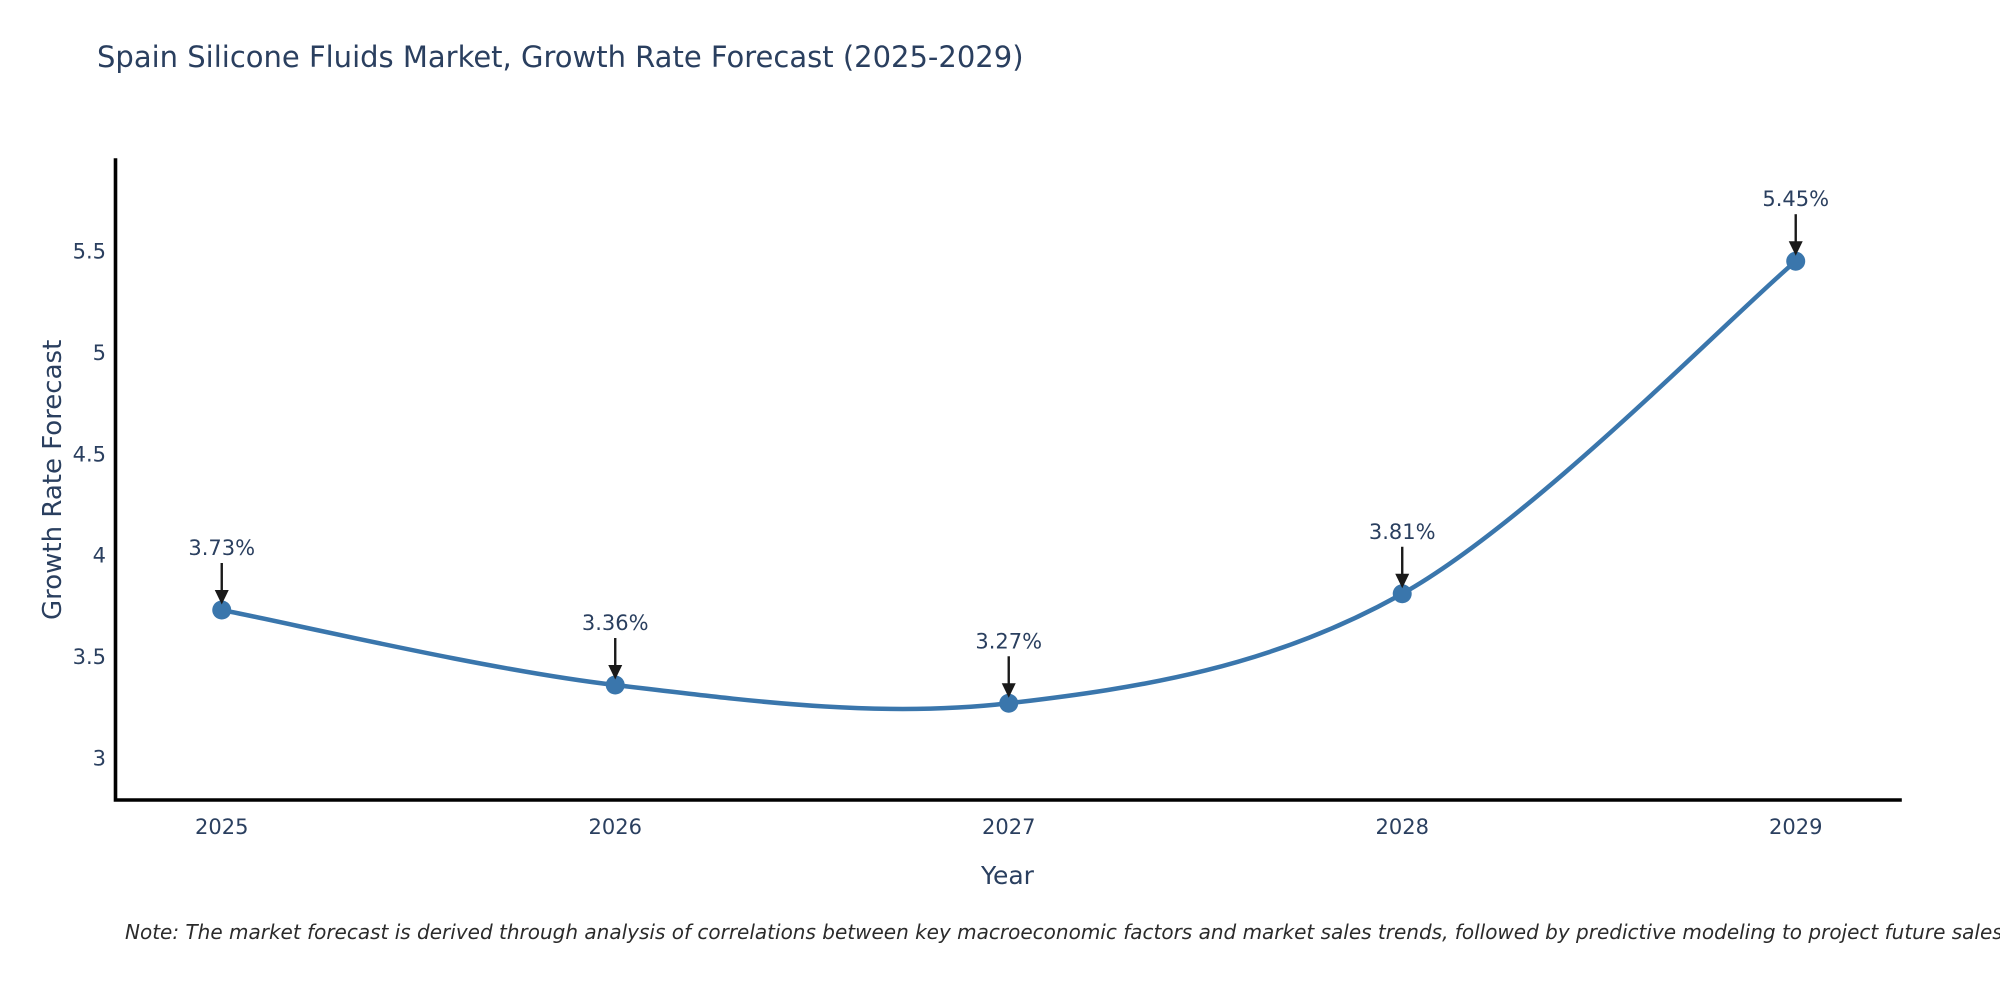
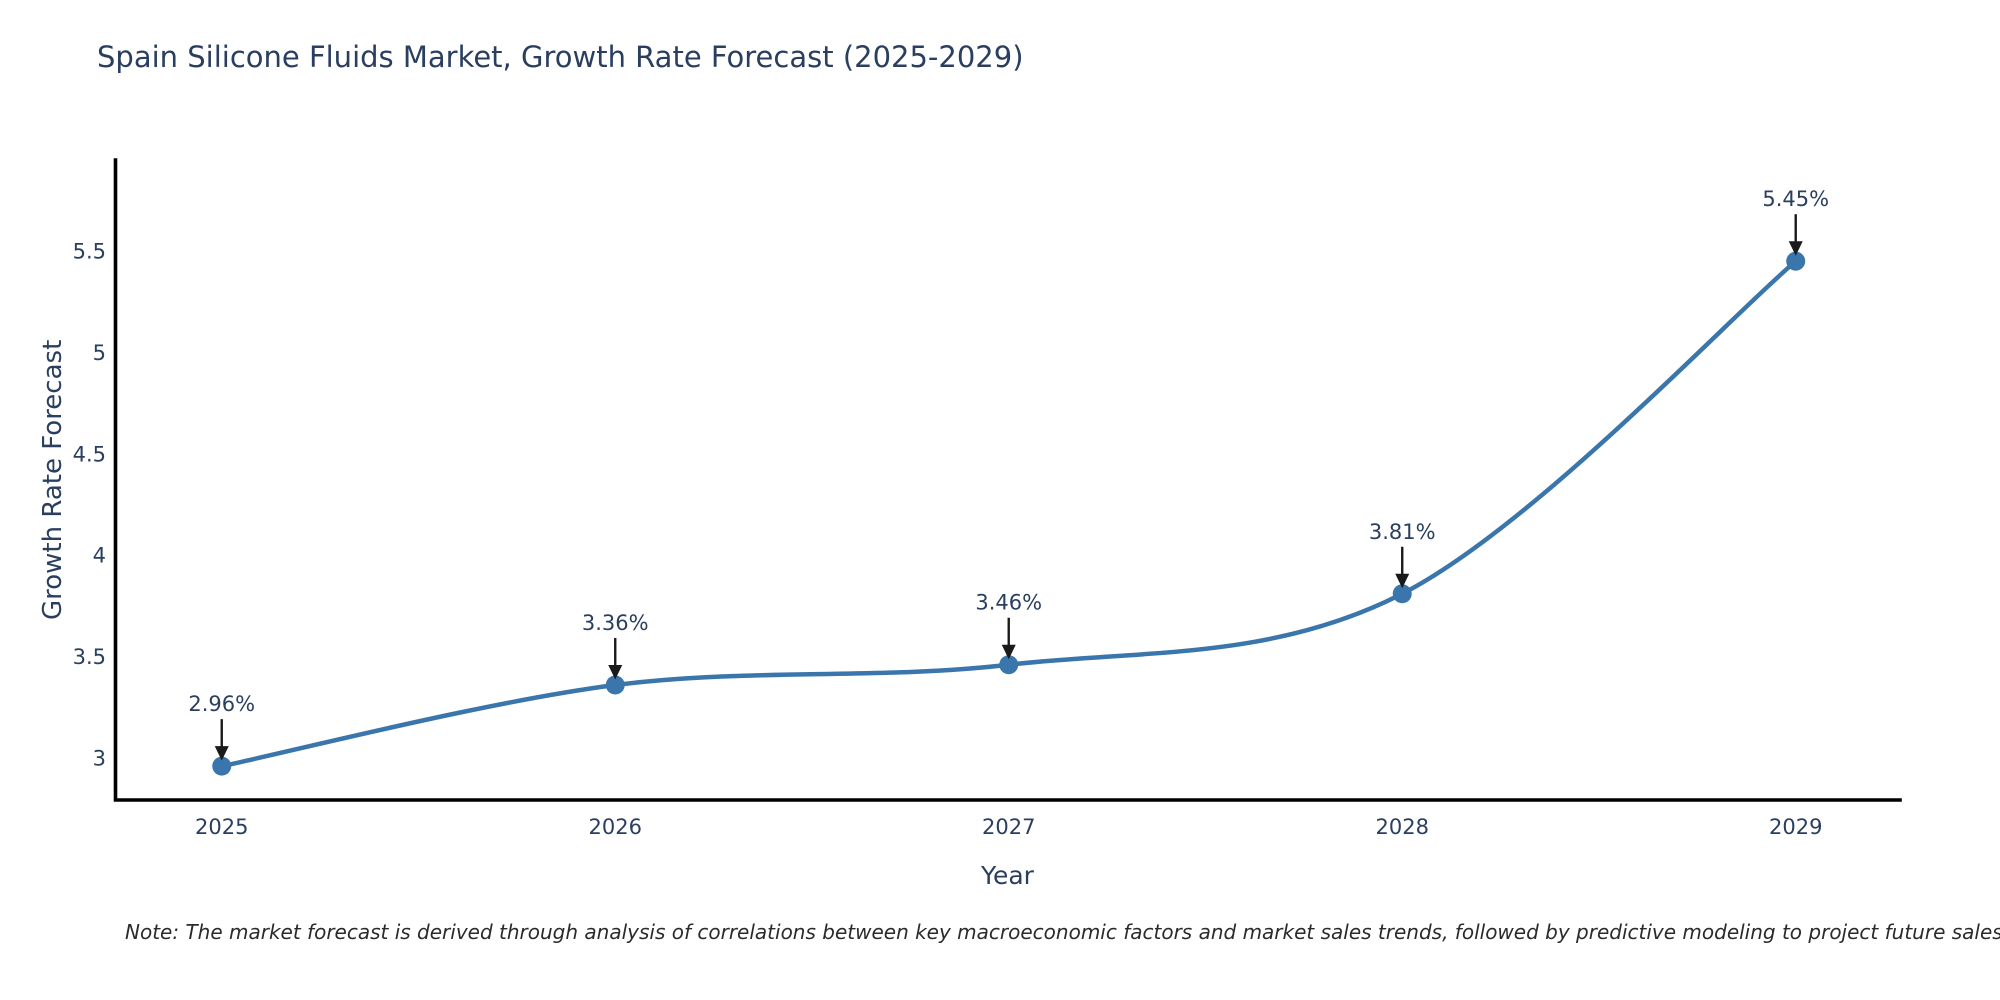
2025: 3.73% -> 2.96%
2027: 3.27% -> 3.46%
